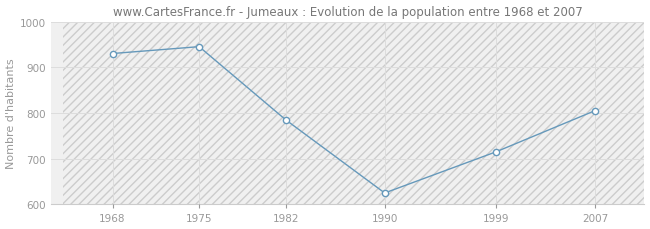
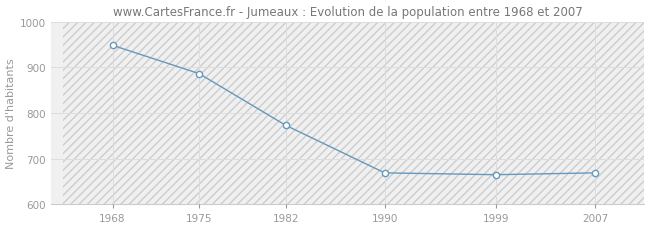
1968: 930 -> 948
1975: 945 -> 886
1982: 785 -> 773
1990: 625 -> 669
1999: 715 -> 665
2007: 805 -> 669
